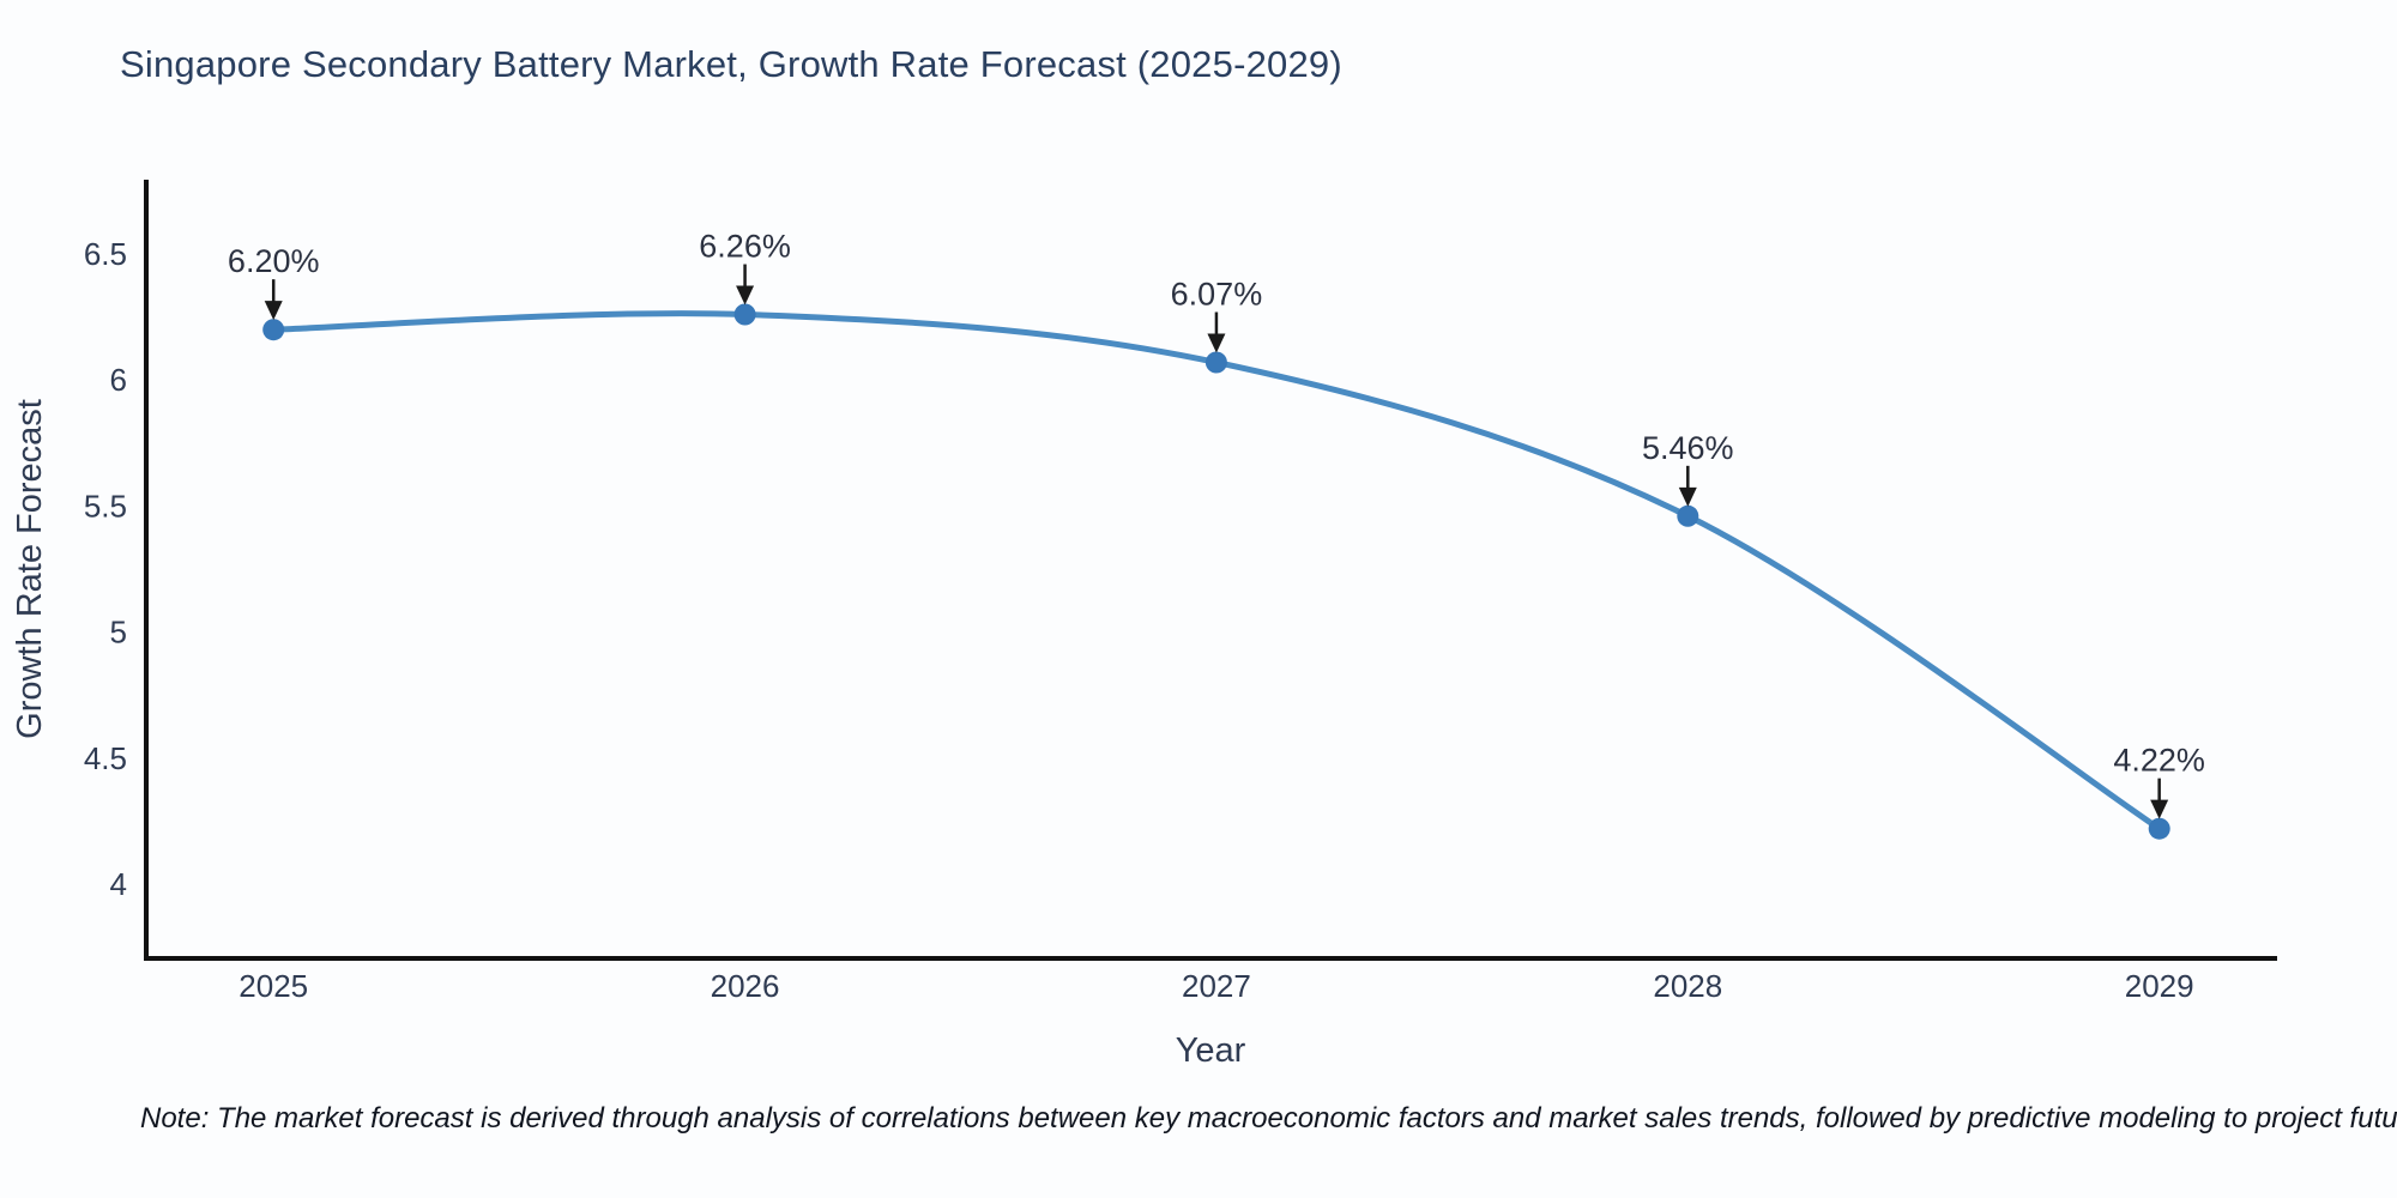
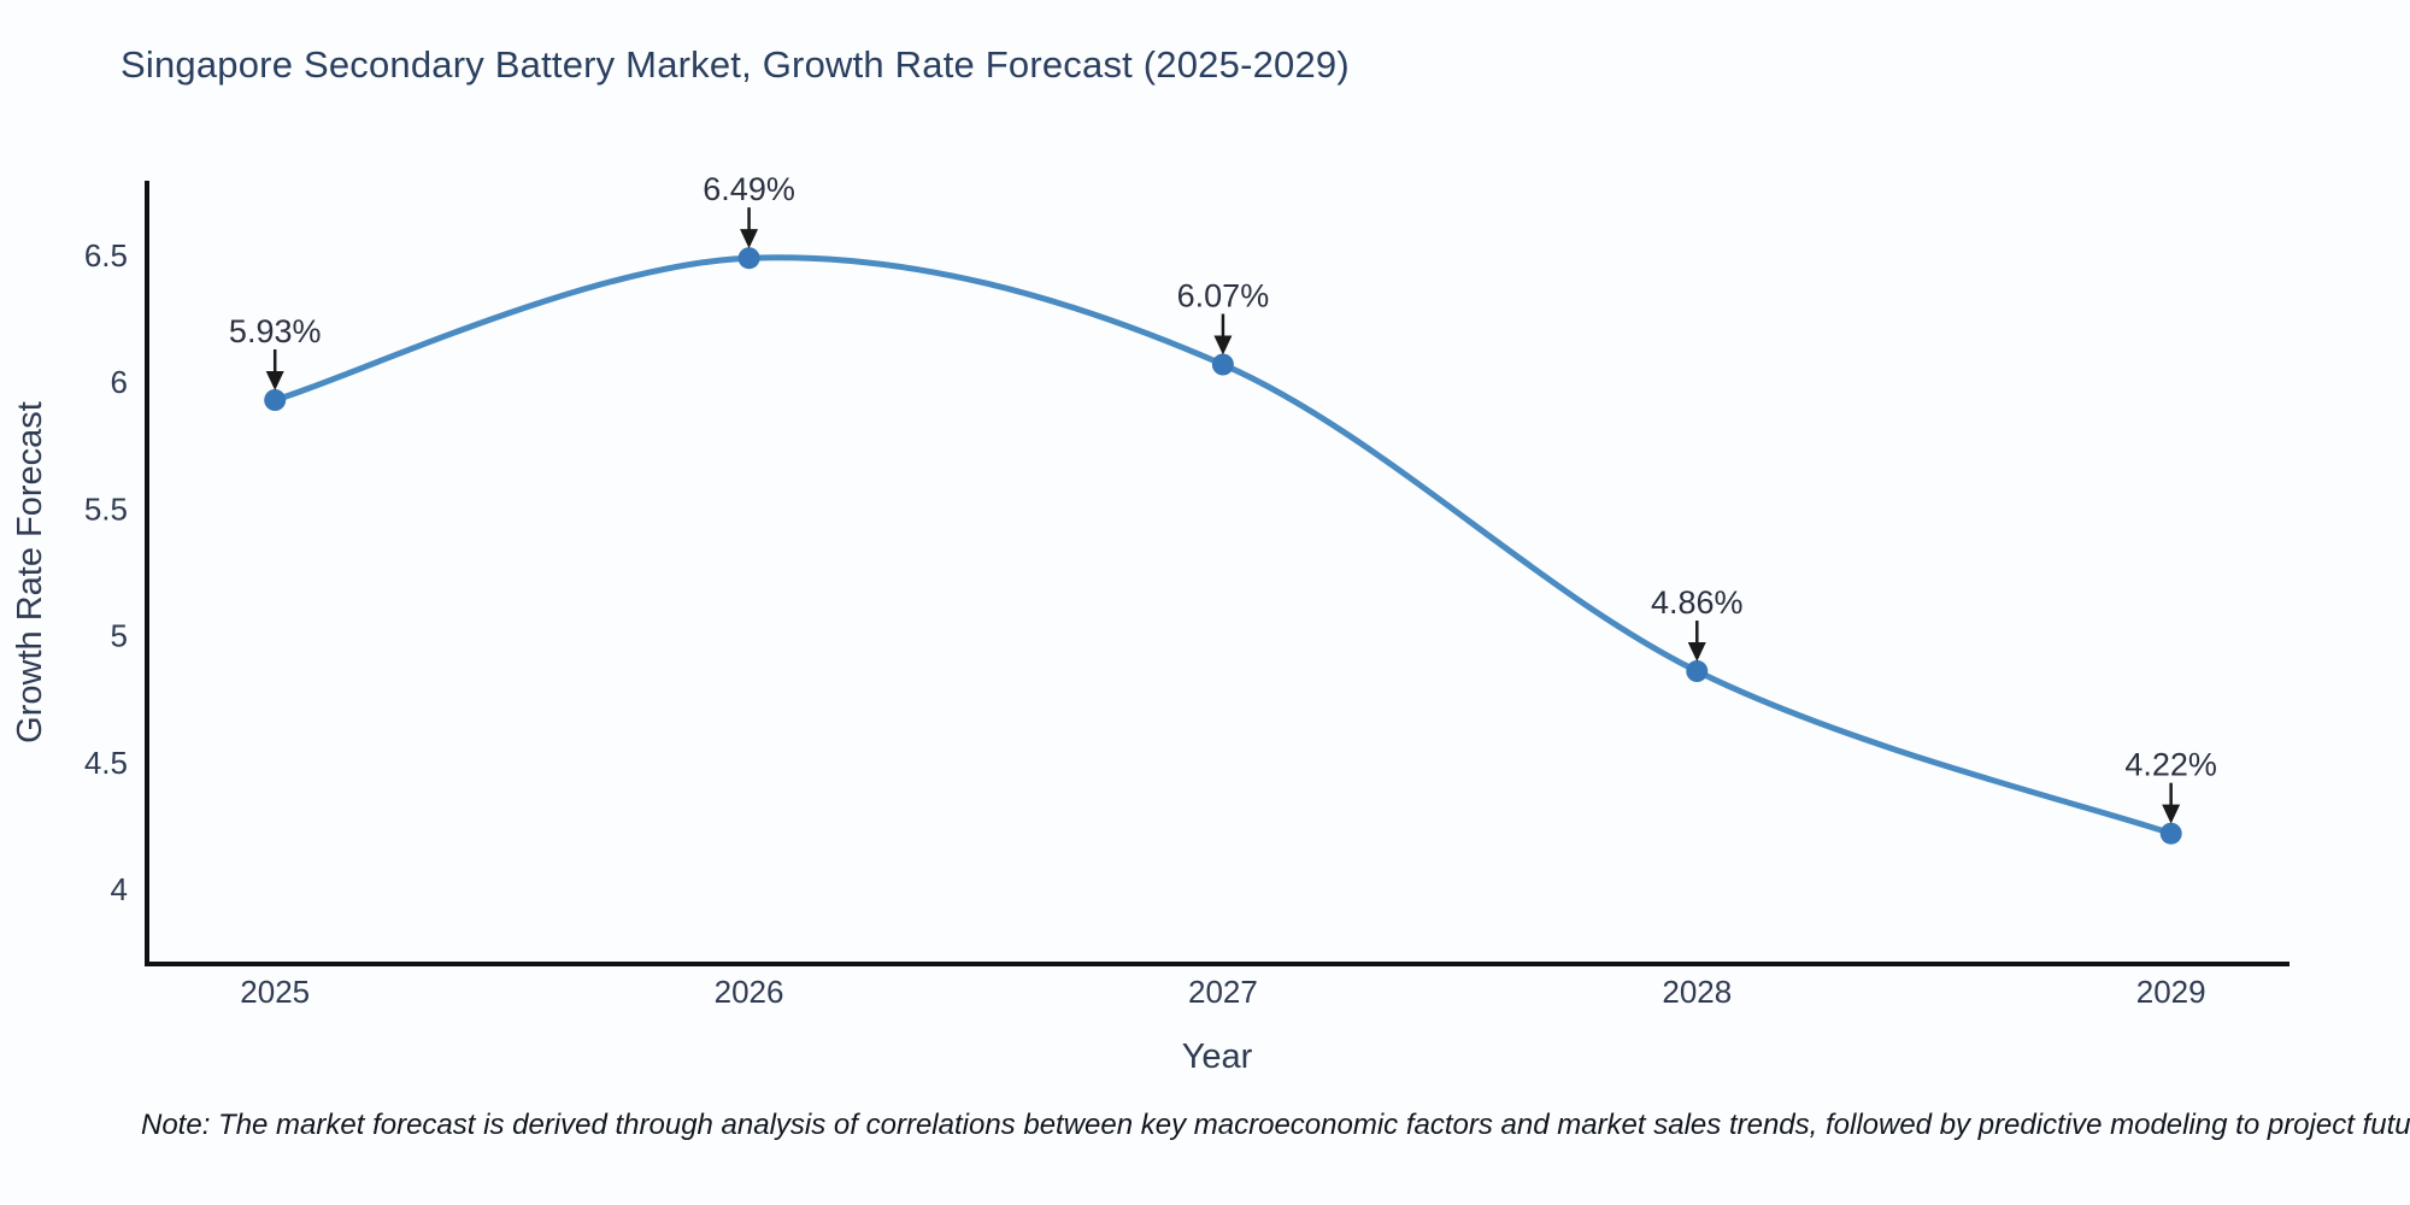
2025: 6.20% -> 5.93%
2026: 6.26% -> 6.49%
2028: 5.46% -> 4.86%
